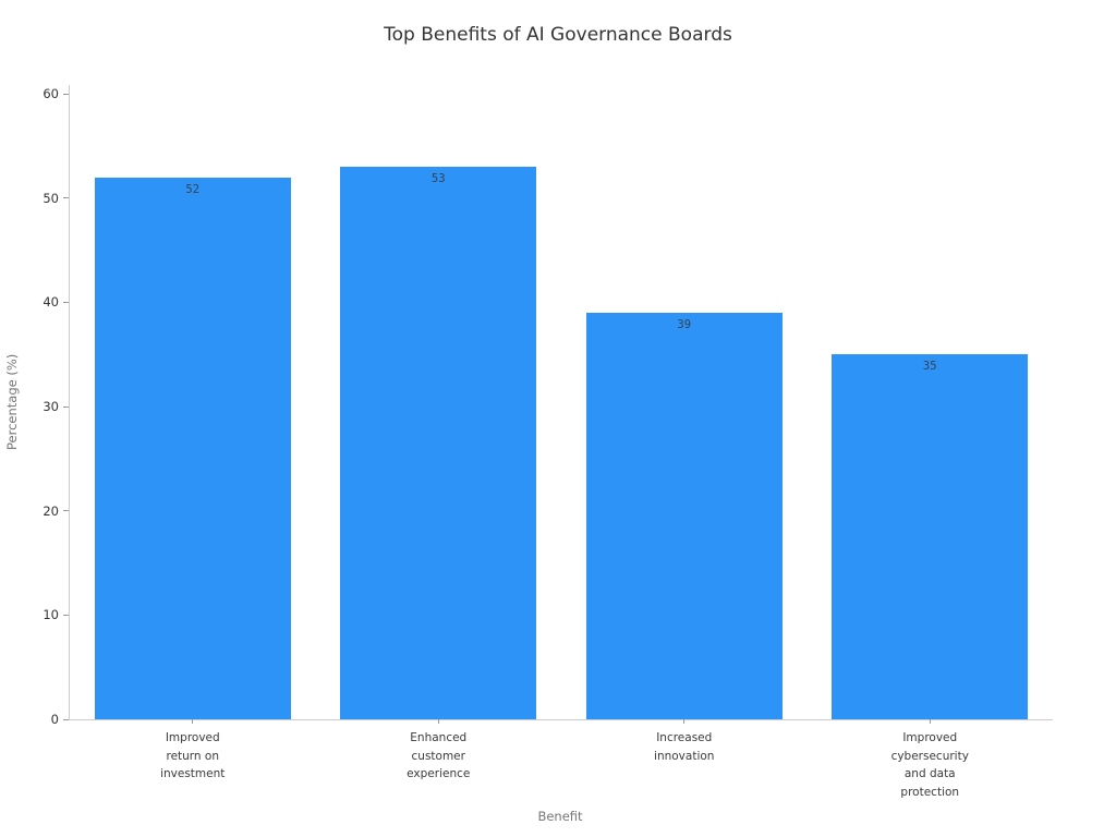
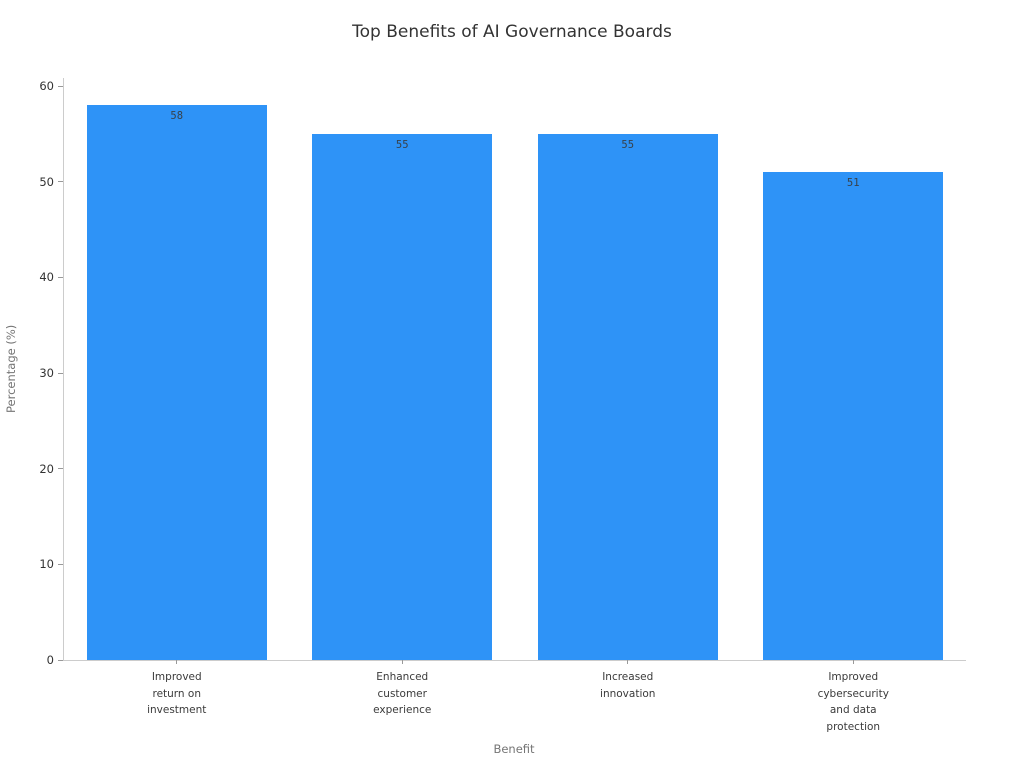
Improved return on investment: 52 -> 58
Enhanced customer experience: 53 -> 55
Increased innovation: 39 -> 55
Improved cybersecurity and data protection: 35 -> 51
